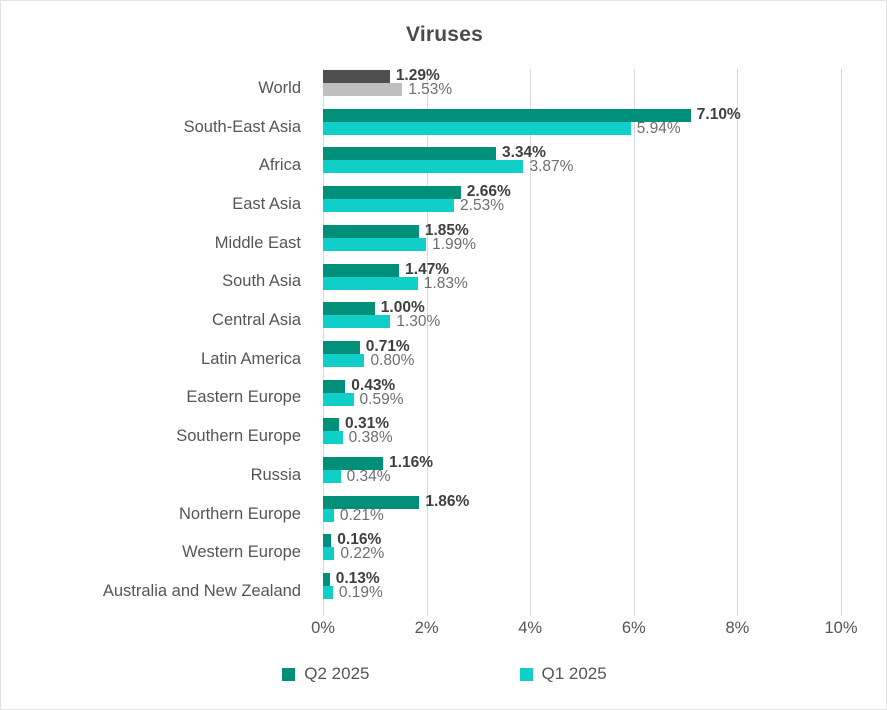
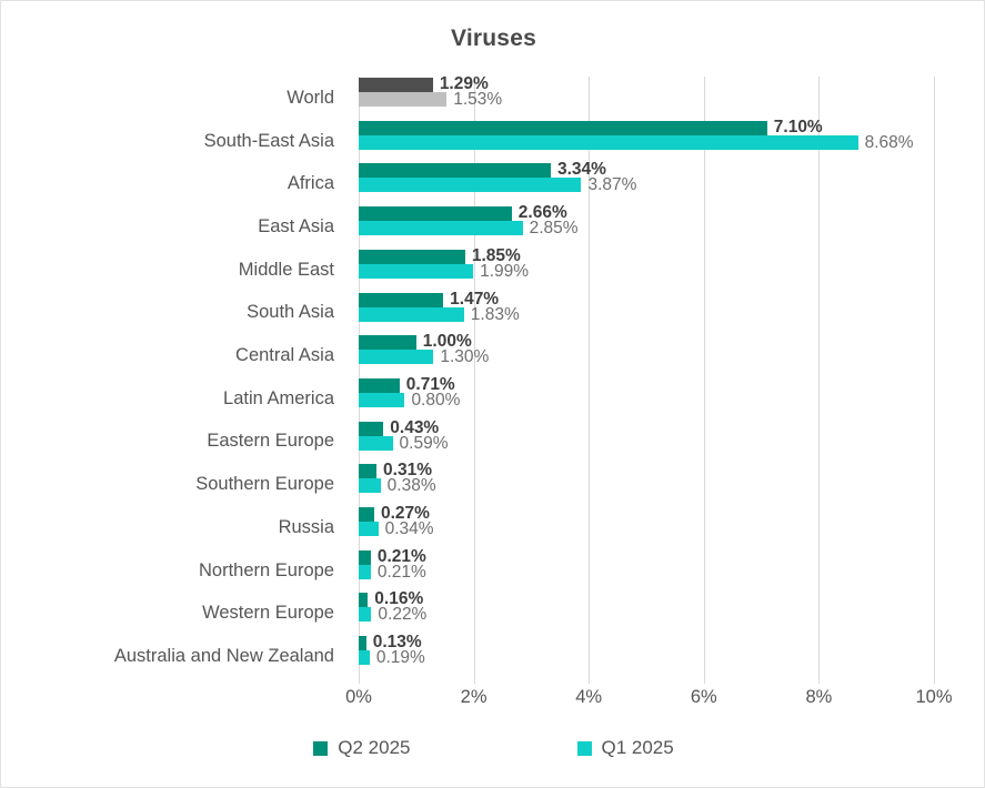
Q1 2025/South-East Asia: 5.94% -> 8.68%
Q1 2025/East Asia: 2.53% -> 2.85%
Q2 2025/Russia: 1.16% -> 0.27%
Q2 2025/Northern Europe: 1.86% -> 0.21%
